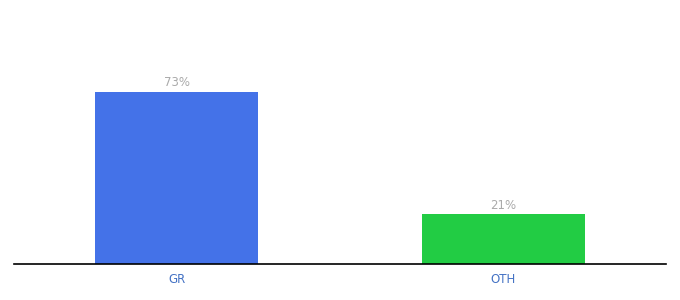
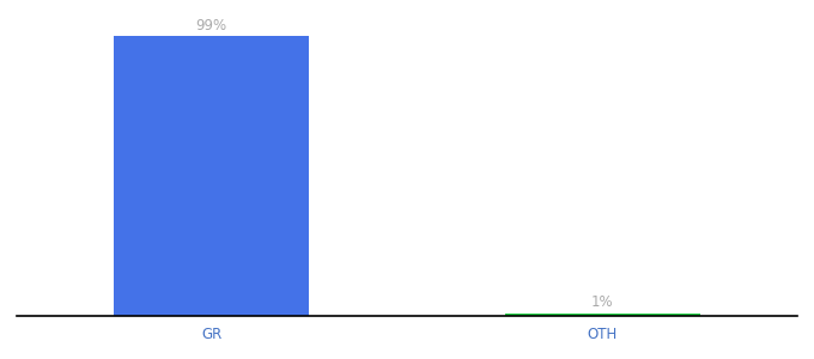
GR: 73% -> 99%
OTH: 21% -> 1%
